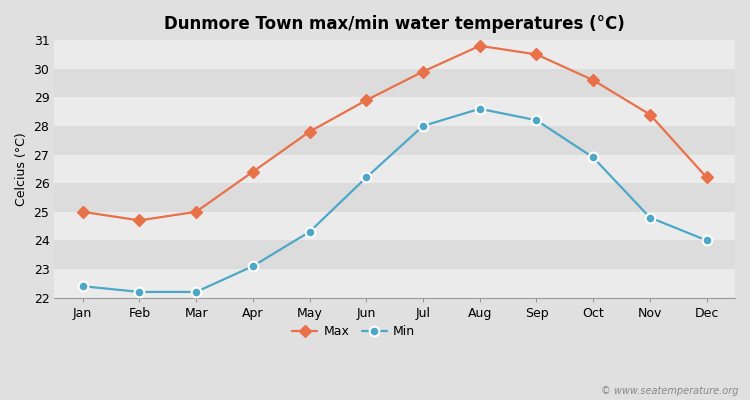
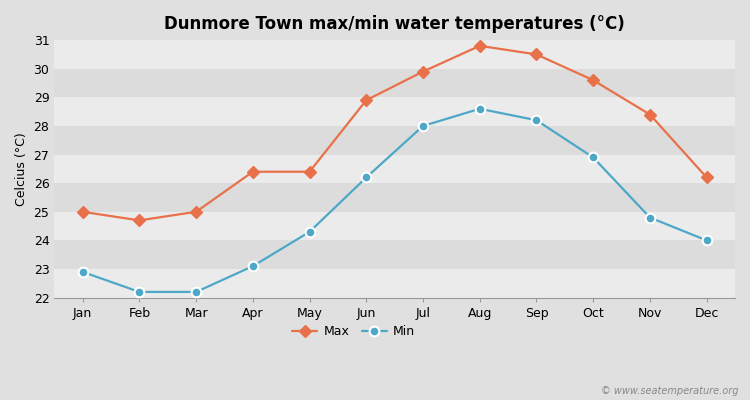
Min/Jan: 22.4 -> 22.9
Max/May: 27.8 -> 26.4
